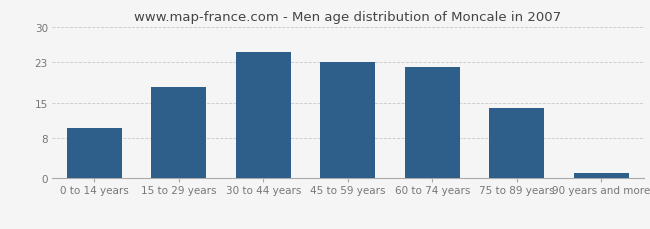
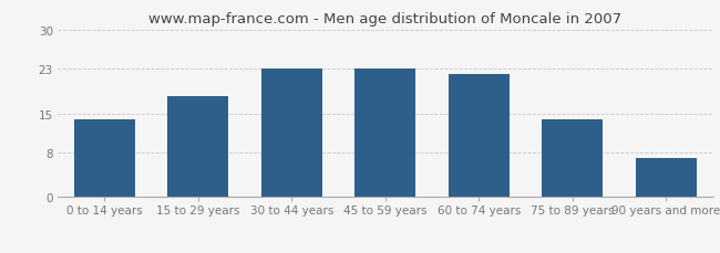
0 to 14 years: 10 -> 14
30 to 44 years: 25 -> 23
90 years and more: 1 -> 7
